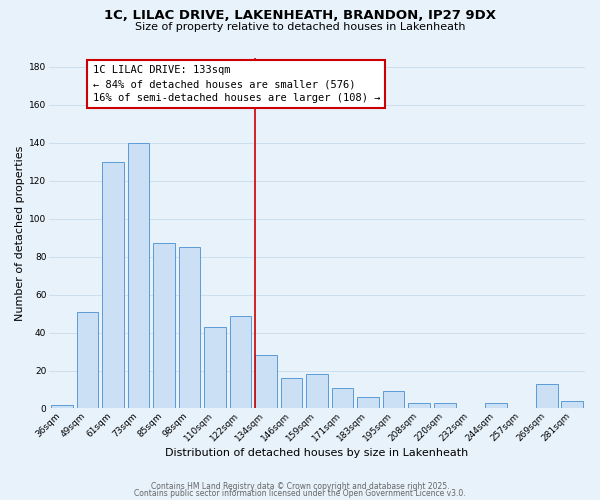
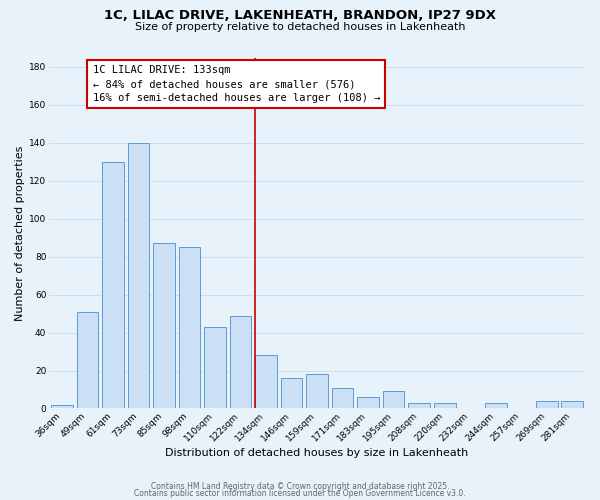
269sqm: 13 -> 4
